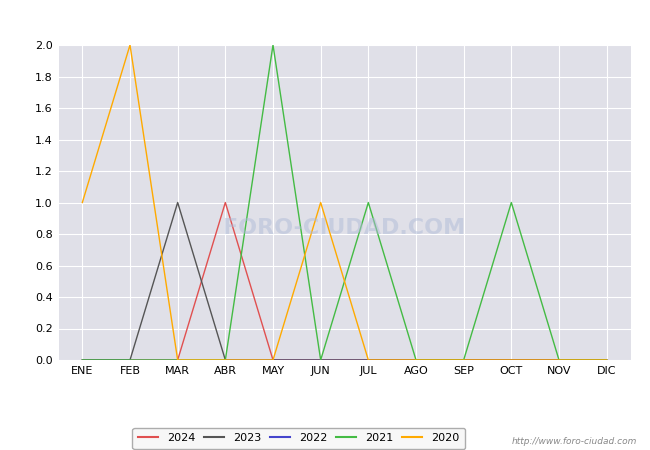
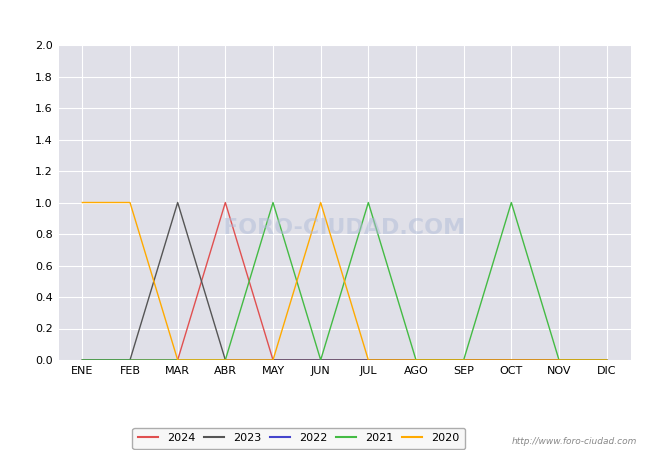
2020/FEB: 2 -> 1
2021/MAY: 2 -> 1
